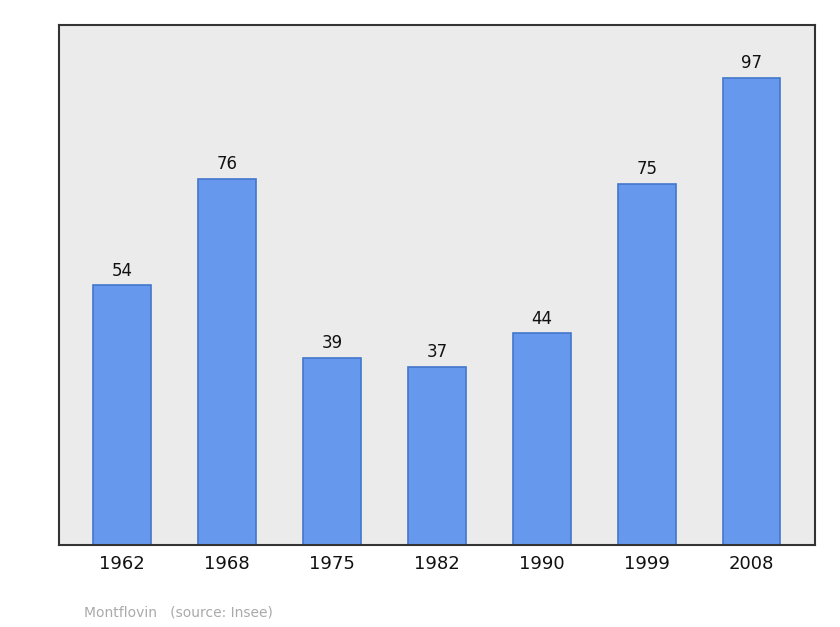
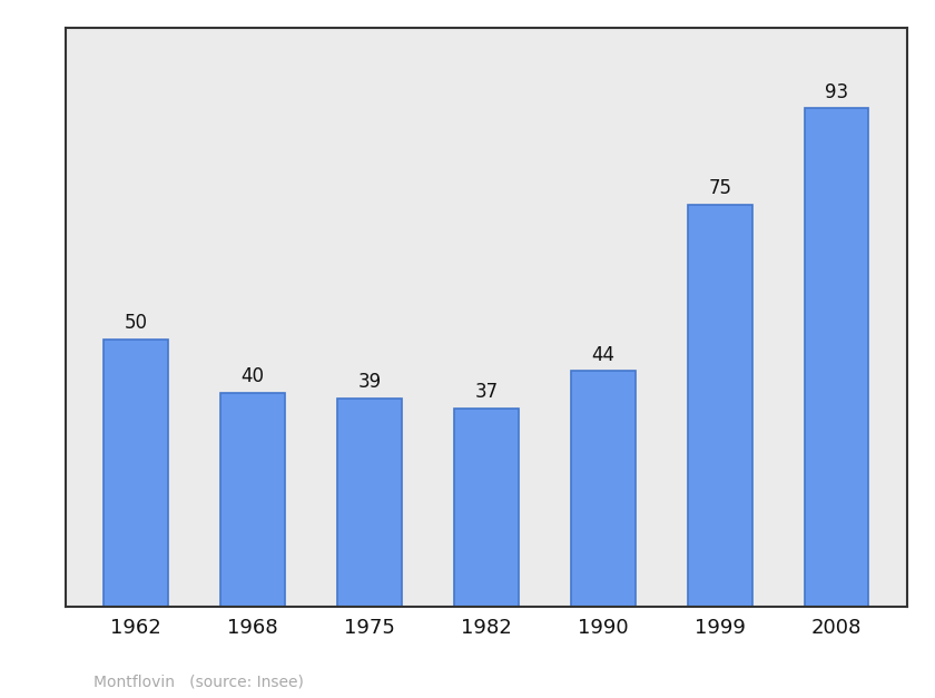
1962: 54 -> 50
1968: 76 -> 40
2008: 97 -> 93
